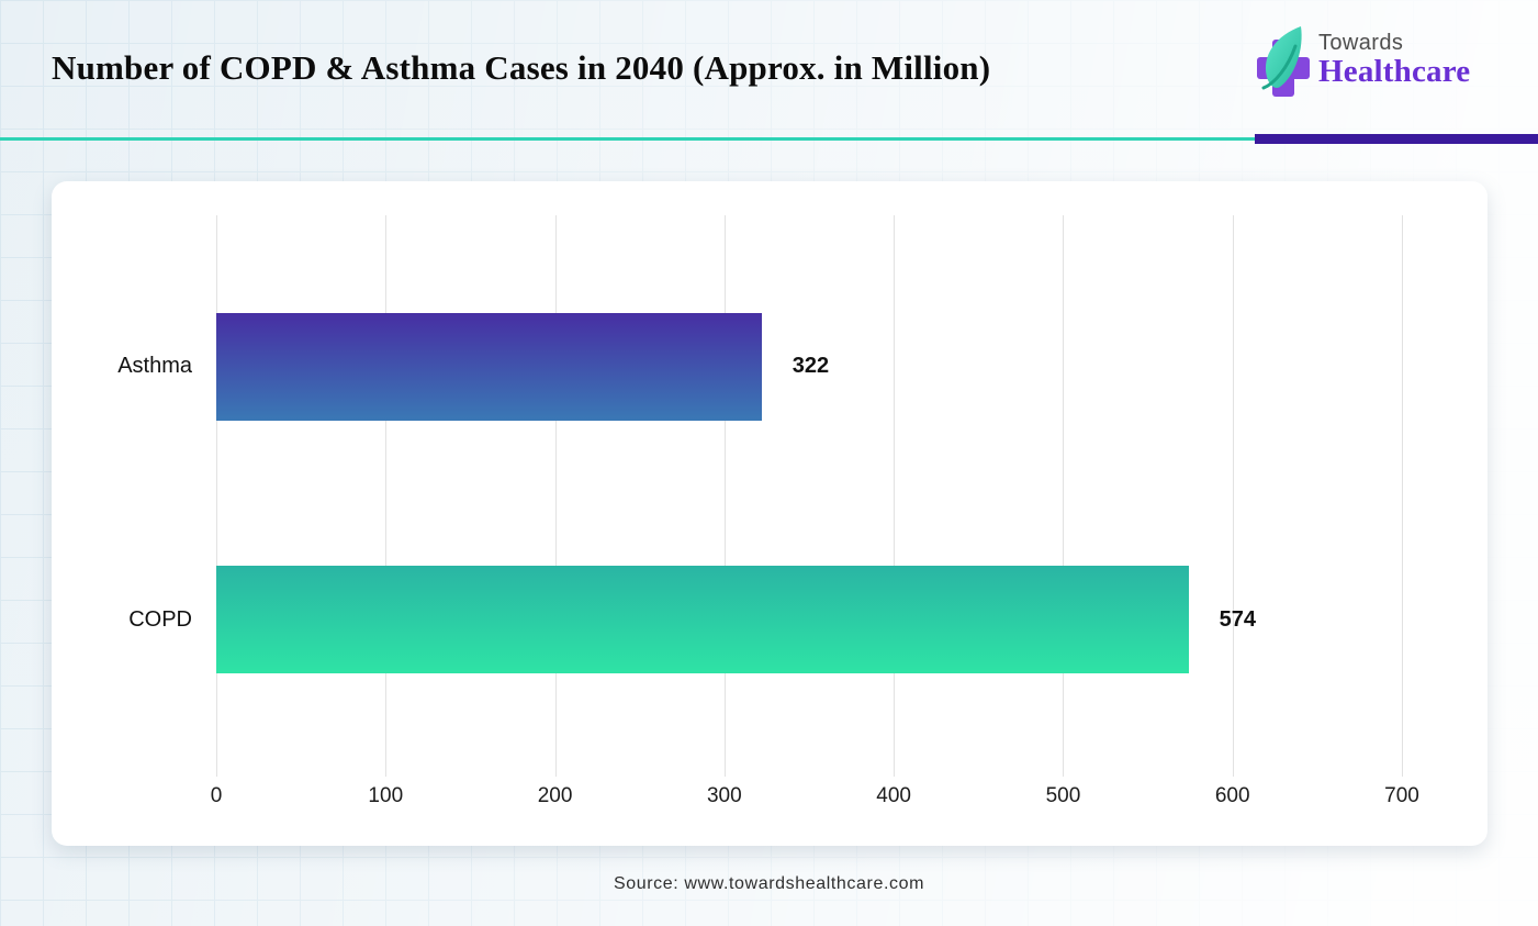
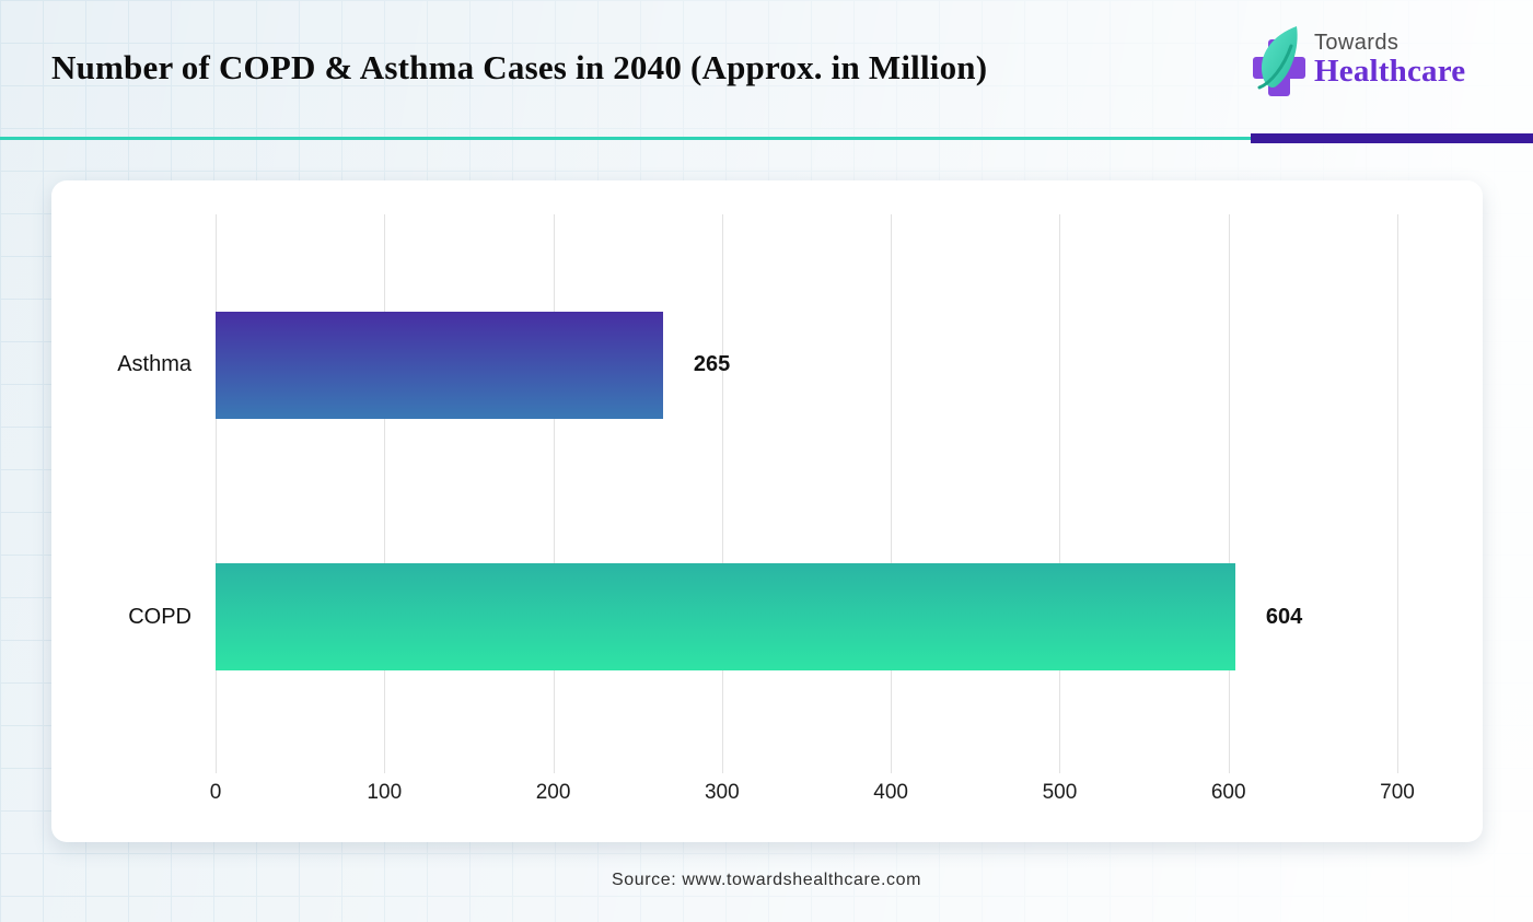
Asthma: 322 -> 265
COPD: 574 -> 604
